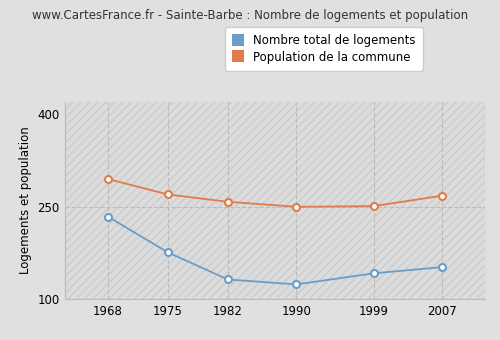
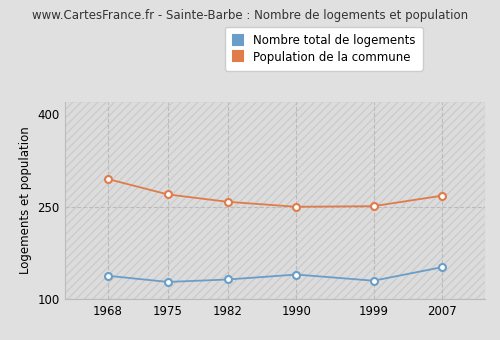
Nombre total de logements/1968: 234 -> 138
Nombre total de logements/1975: 176 -> 128
Nombre total de logements/1990: 124 -> 140
Nombre total de logements/1999: 142 -> 130
